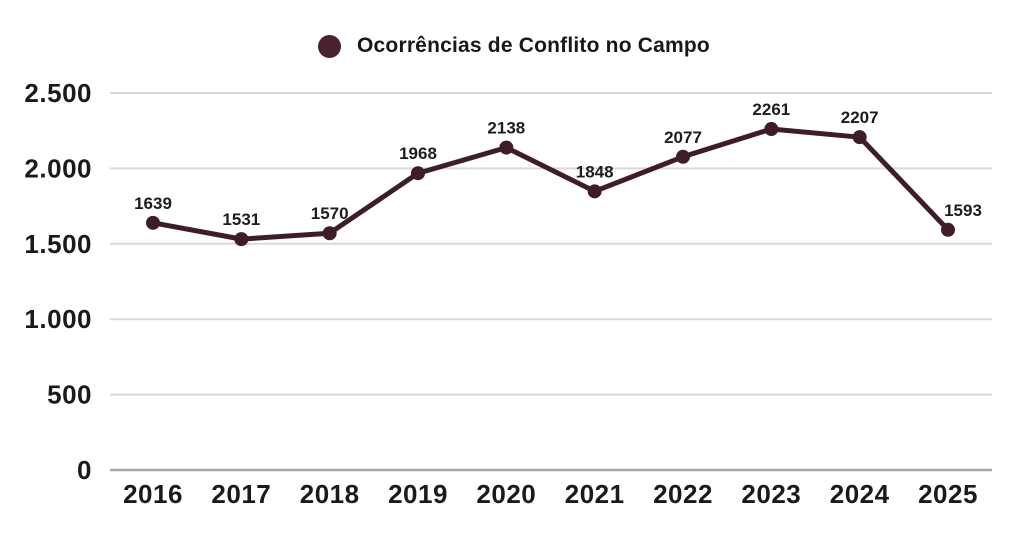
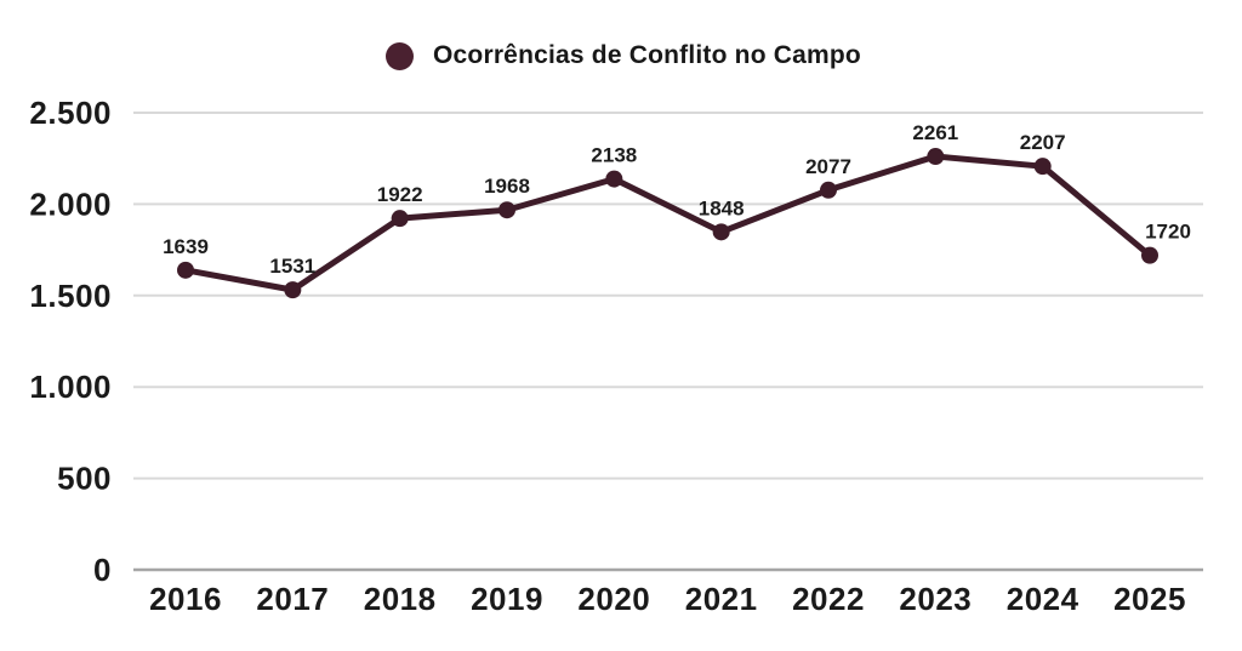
2018: 1570 -> 1922
2025: 1593 -> 1720
